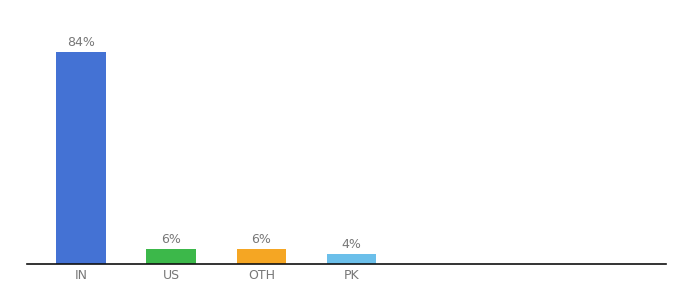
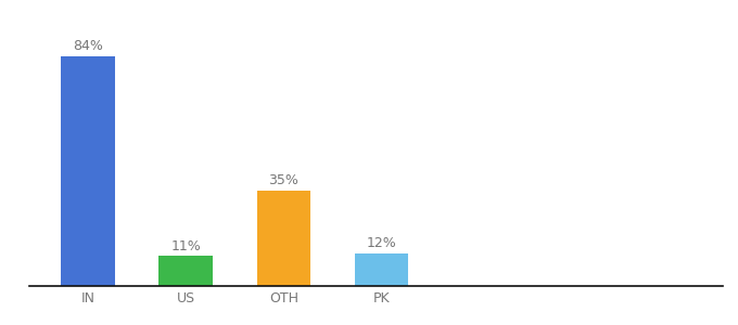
US: 6% -> 11%
OTH: 6% -> 35%
PK: 4% -> 12%
